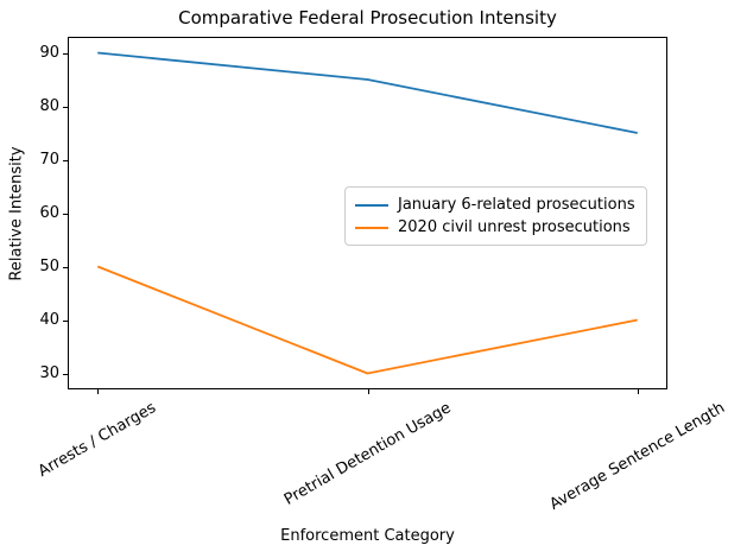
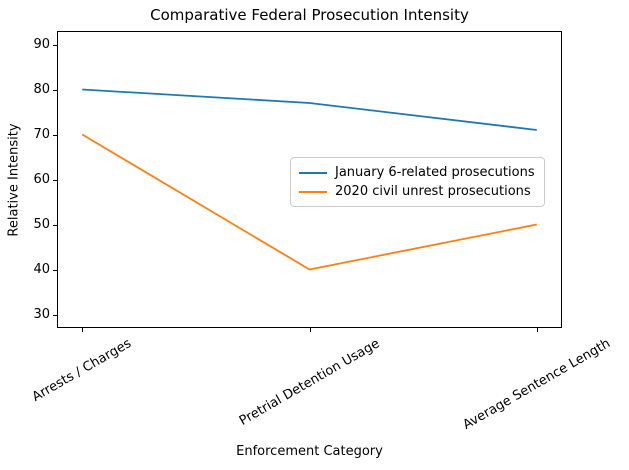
January 6-related prosecutions/Arrests / Charges: 90 -> 80
2020 civil unrest prosecutions/Arrests / Charges: 50 -> 70
January 6-related prosecutions/Pretrial Detention Usage: 85 -> 77
2020 civil unrest prosecutions/Pretrial Detention Usage: 30 -> 40
January 6-related prosecutions/Average Sentence Length: 75 -> 71
2020 civil unrest prosecutions/Average Sentence Length: 40 -> 50
